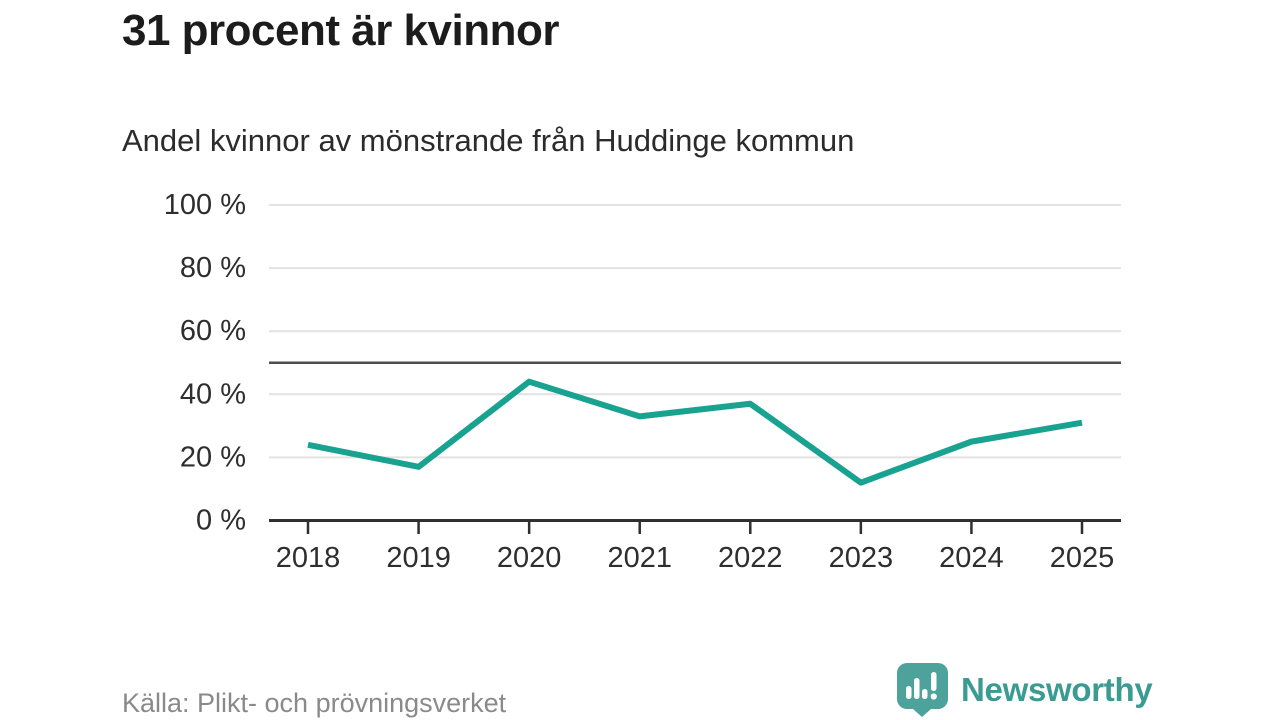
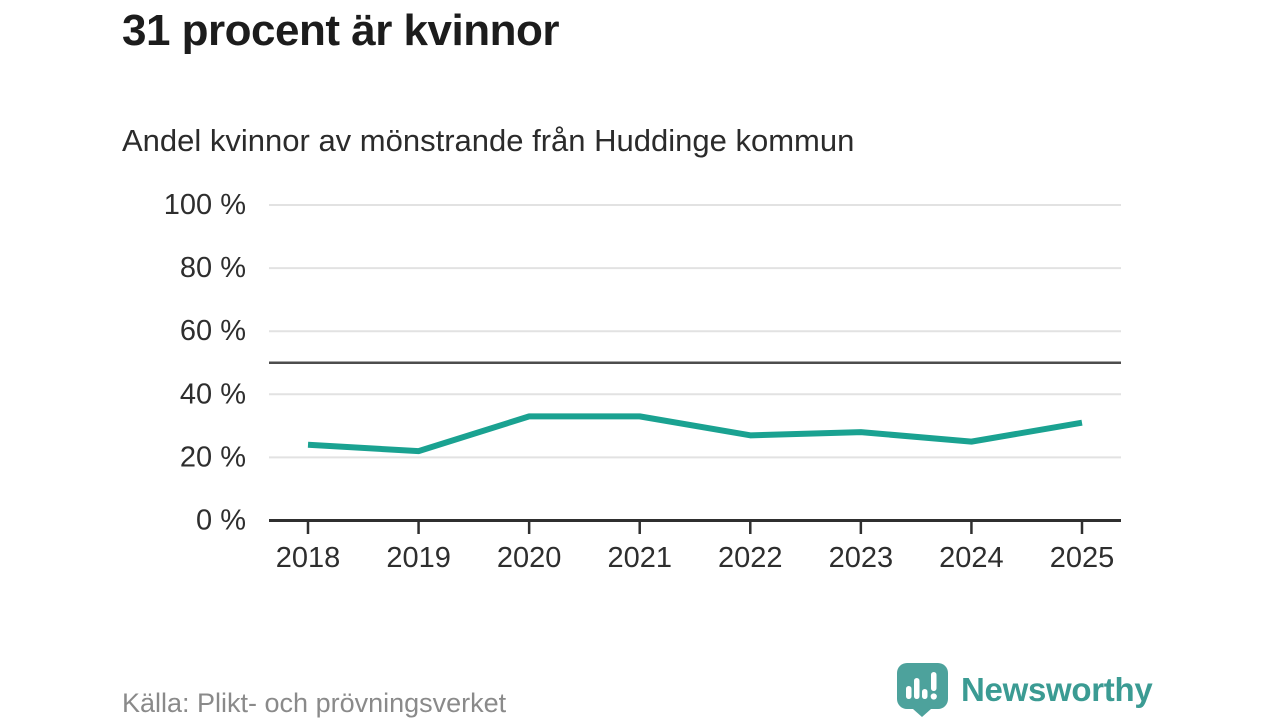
2019: 17% -> 22%
2020: 44% -> 33%
2022: 37% -> 27%
2023: 12% -> 28%
